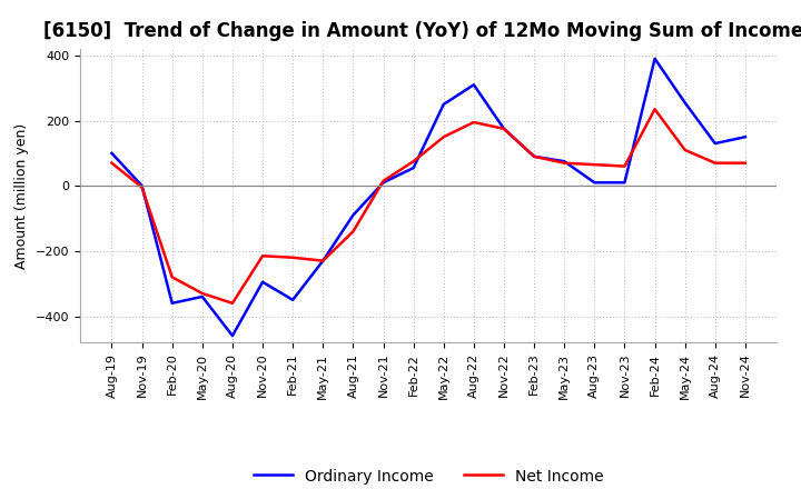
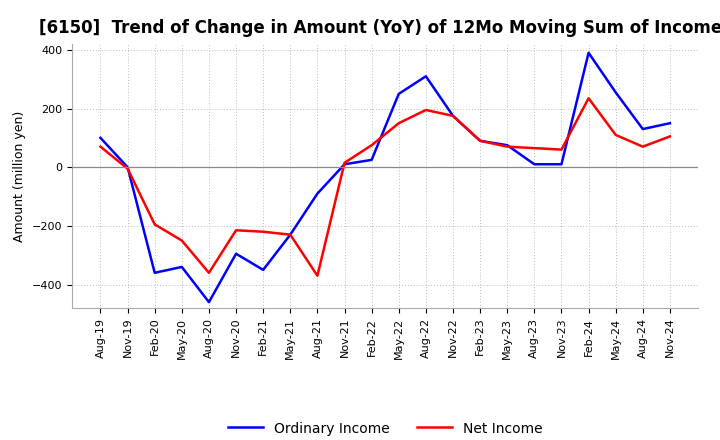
Net Income/Feb-20: -280 -> -195
Net Income/May-20: -330 -> -250
Net Income/Aug-21: -140 -> -370
Ordinary Income/Feb-22: 55 -> 25
Net Income/Nov-24: 70 -> 105
